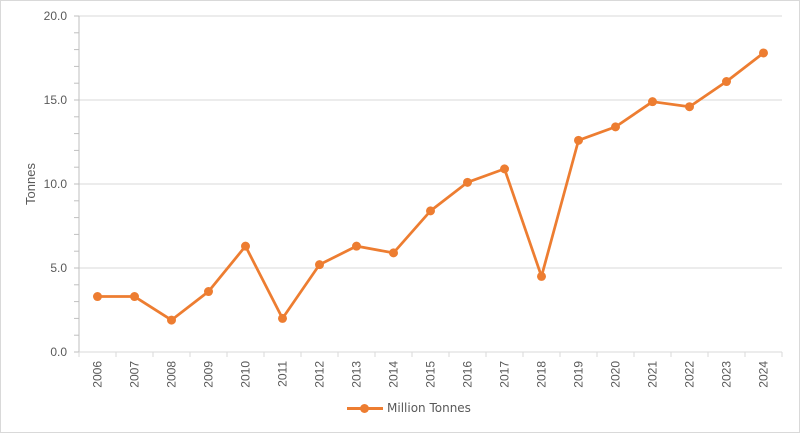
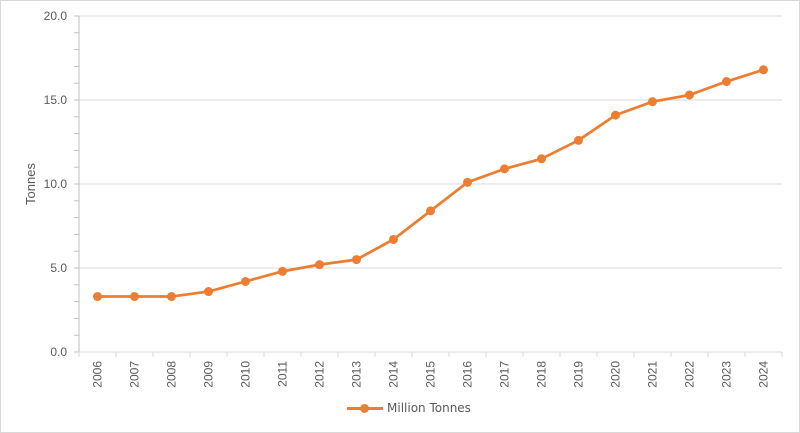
2008: 1.9 -> 3.3
2010: 6.3 -> 4.2
2011: 2.0 -> 4.8
2013: 6.3 -> 5.5
2014: 5.9 -> 6.7
2018: 4.5 -> 11.5
2020: 13.4 -> 14.1
2022: 14.6 -> 15.3
2024: 17.8 -> 16.8
